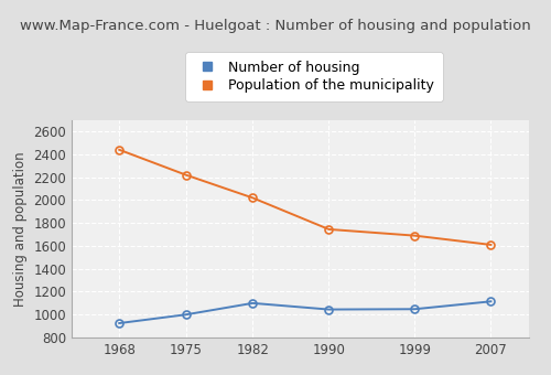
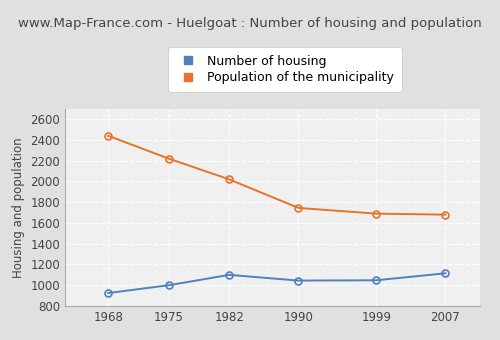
Population of the municipality/2007: 1610 -> 1680
